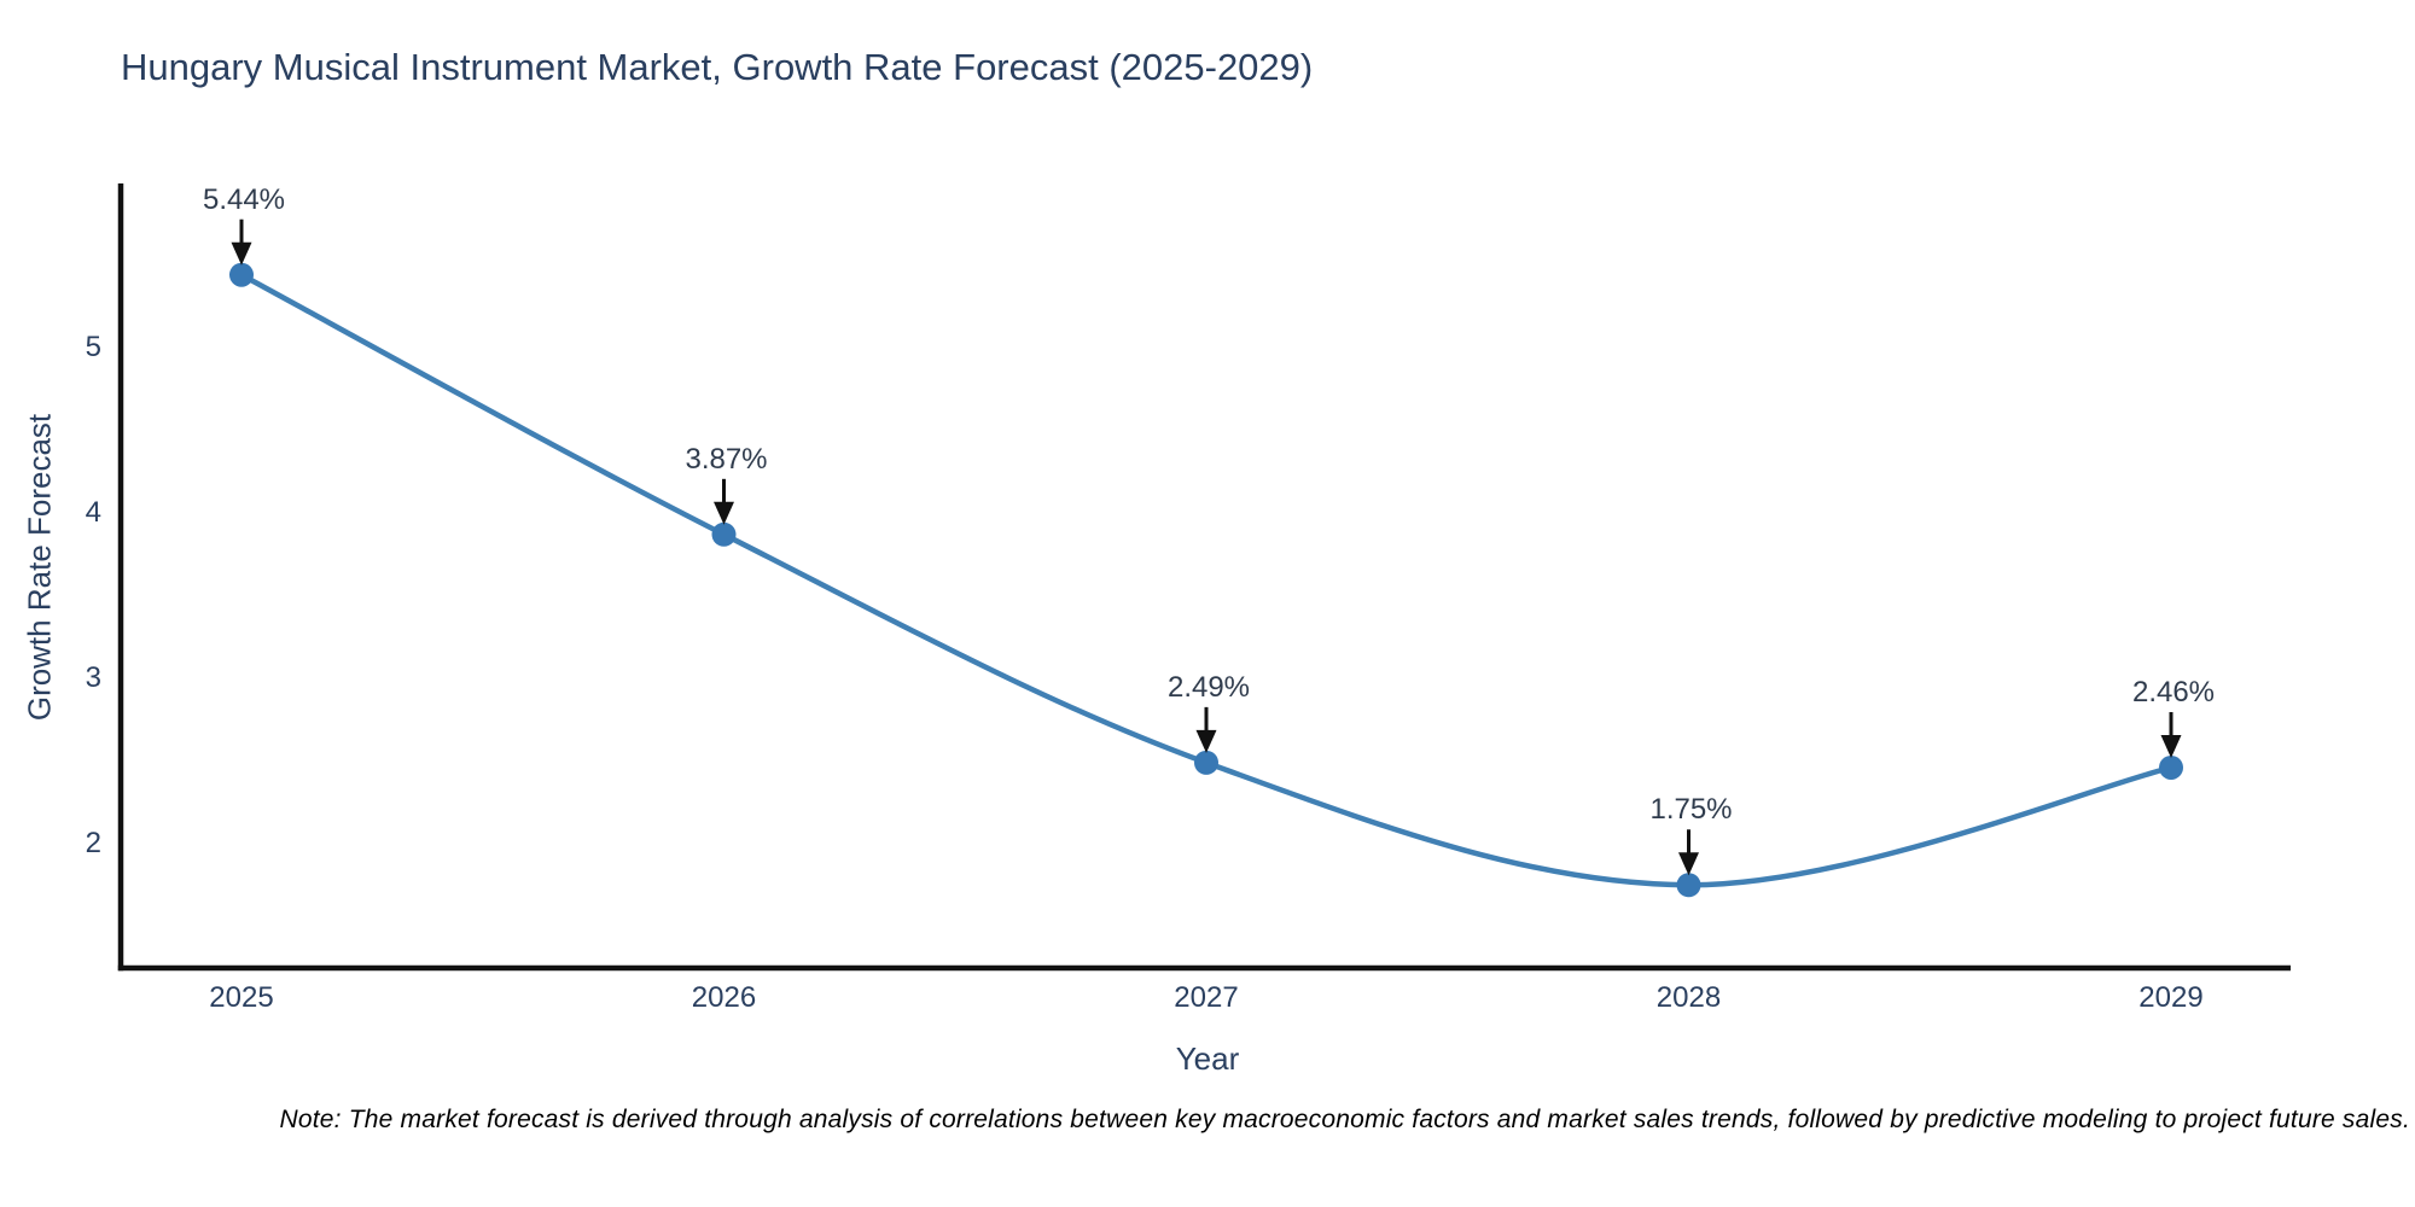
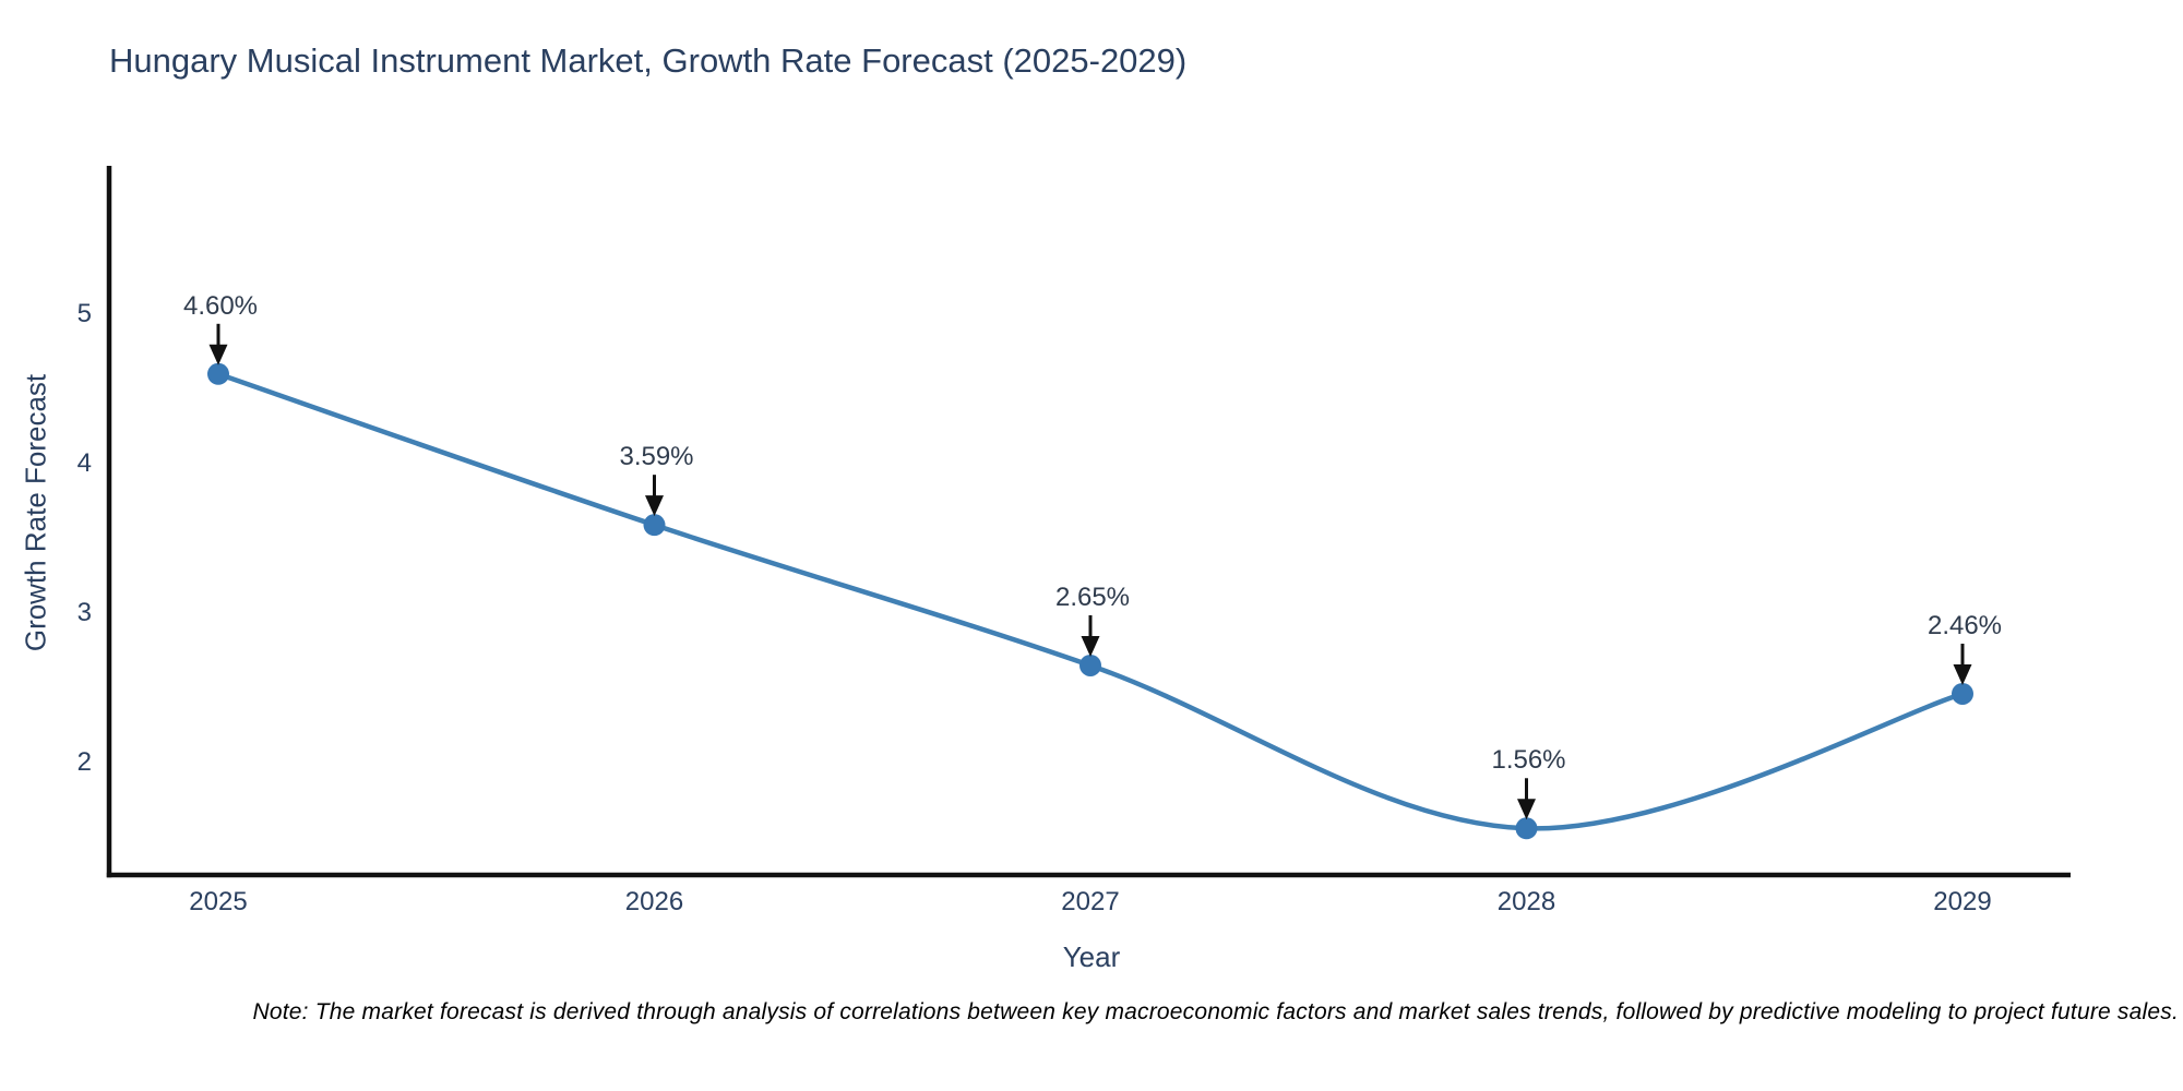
2025: 5.44% -> 4.60%
2026: 3.87% -> 3.59%
2027: 2.49% -> 2.65%
2028: 1.75% -> 1.56%
